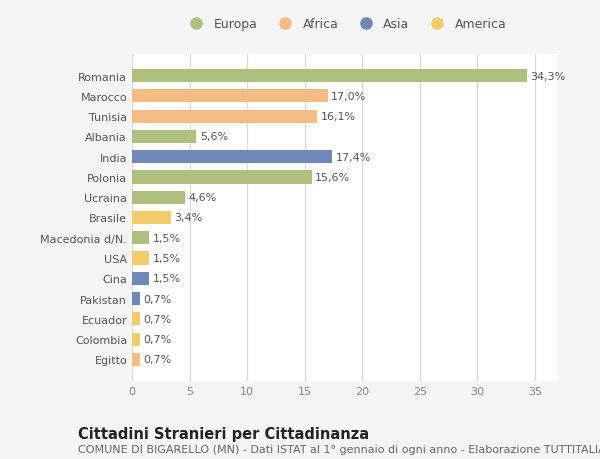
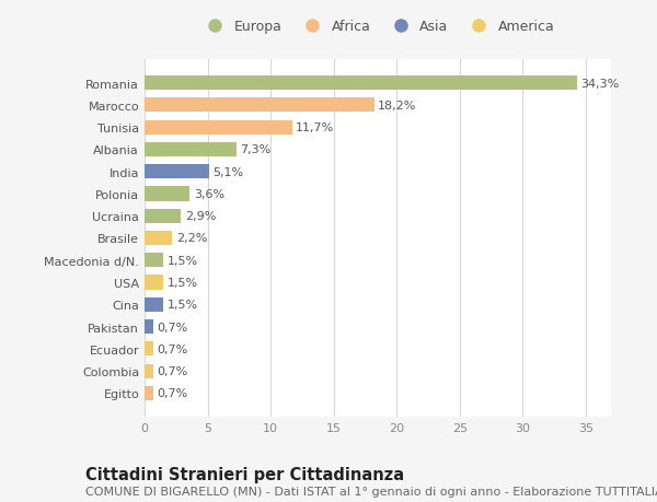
Marocco: 17,0% -> 18,2%
Tunisia: 16,1% -> 11,7%
Albania: 5,6% -> 7,3%
India: 17,4% -> 5,1%
Polonia: 15,6% -> 3,6%
Ucraina: 4,6% -> 2,9%
Brasile: 3,4% -> 2,2%
